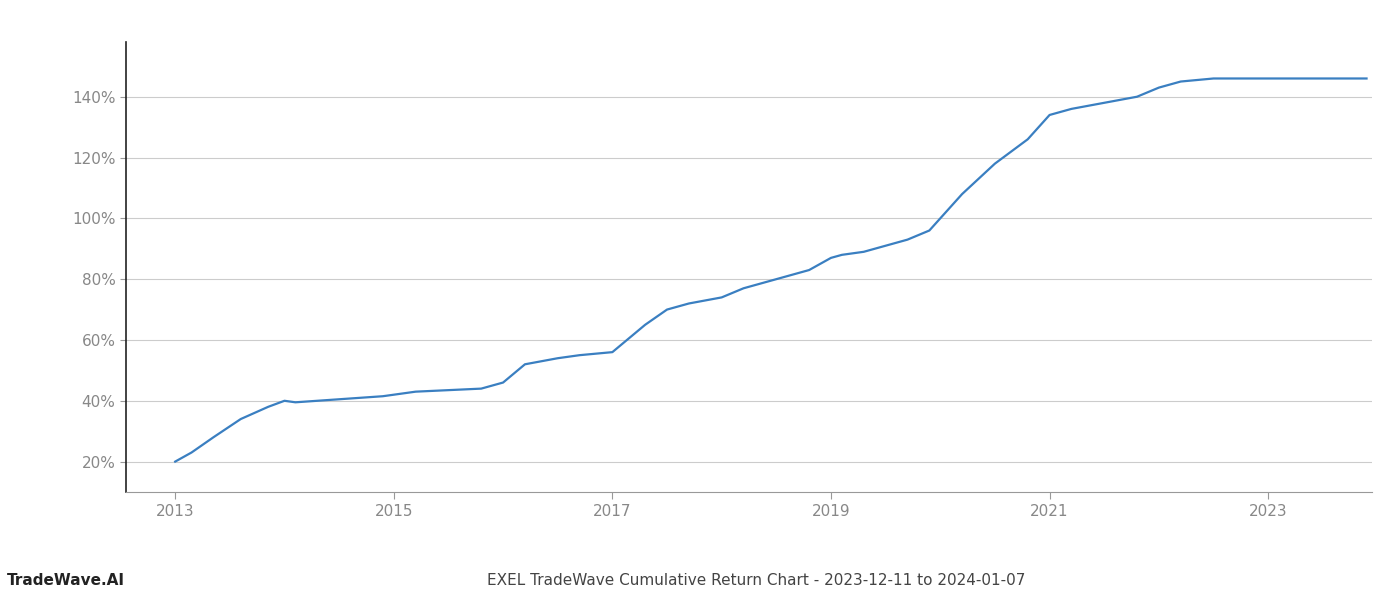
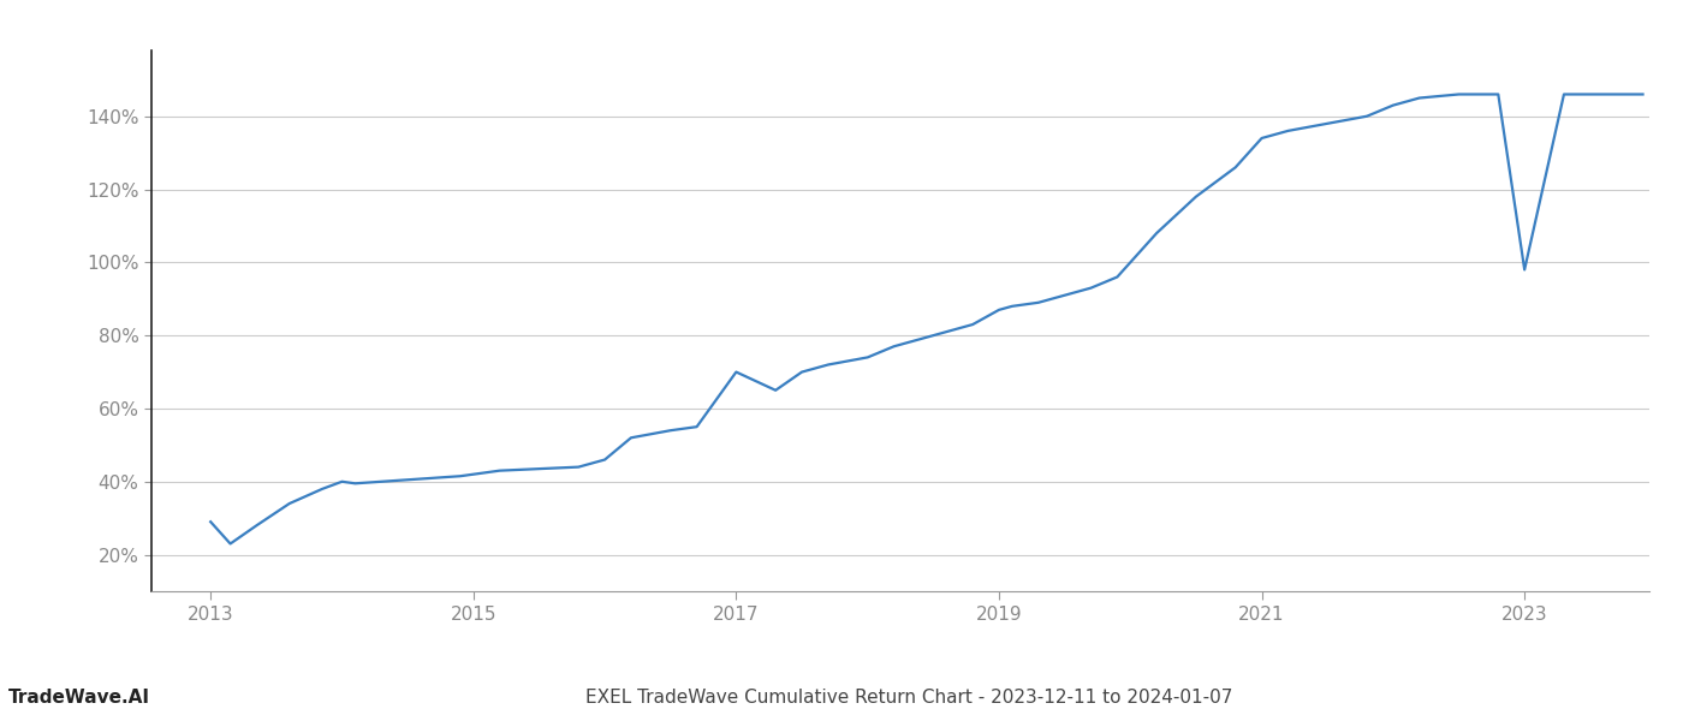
2013: 20.0% -> 29.0%
2017: 56.0% -> 70.0%
2023: 146.0% -> 98.0%
